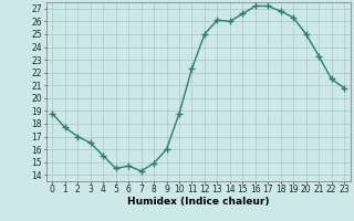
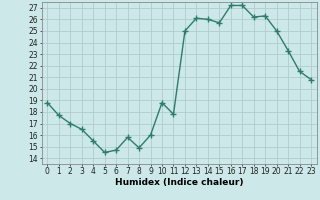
7: 14.3 -> 15.8
11: 22.3 -> 17.8
15: 26.6 -> 25.7
18: 26.8 -> 26.2
